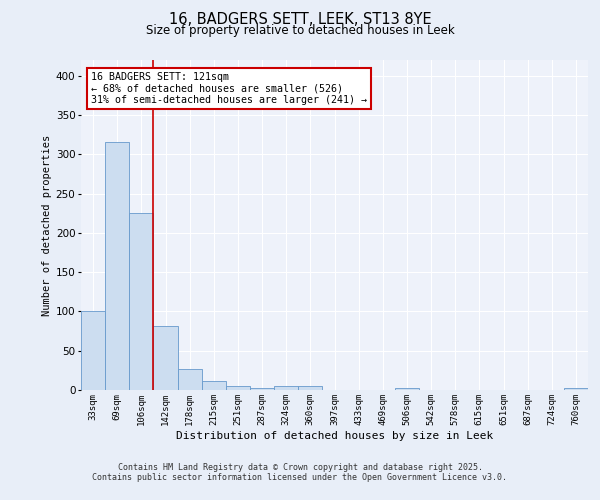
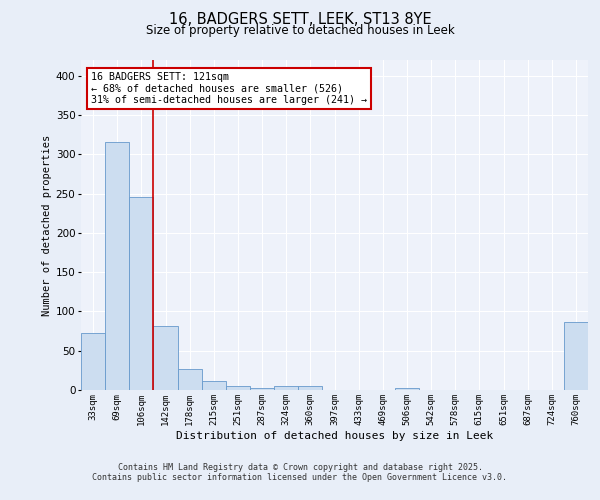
33sqm: 100 -> 72
106sqm: 225 -> 246
760sqm: 3 -> 86
